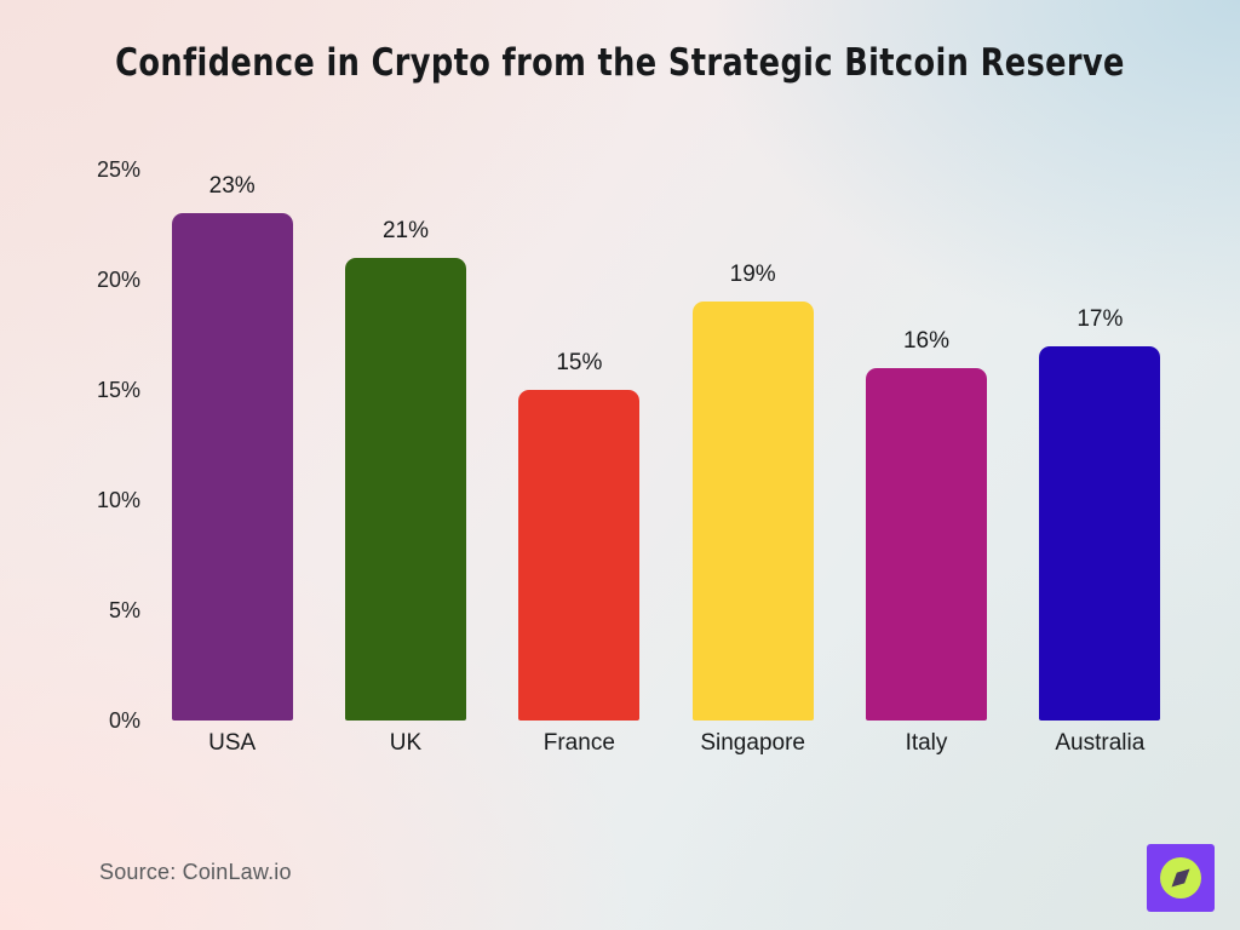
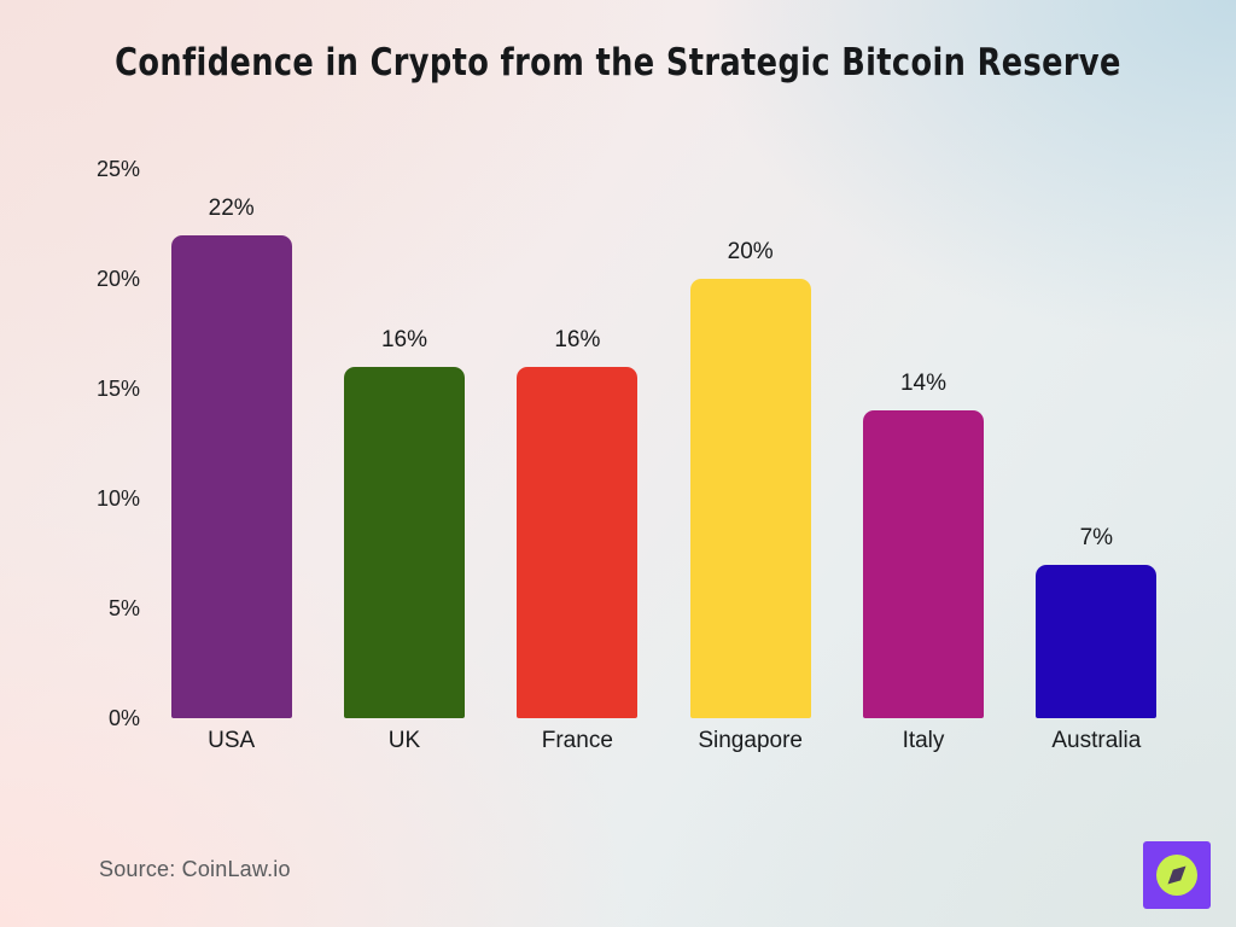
USA: 23% -> 22%
UK: 21% -> 16%
France: 15% -> 16%
Singapore: 19% -> 20%
Italy: 16% -> 14%
Australia: 17% -> 7%
